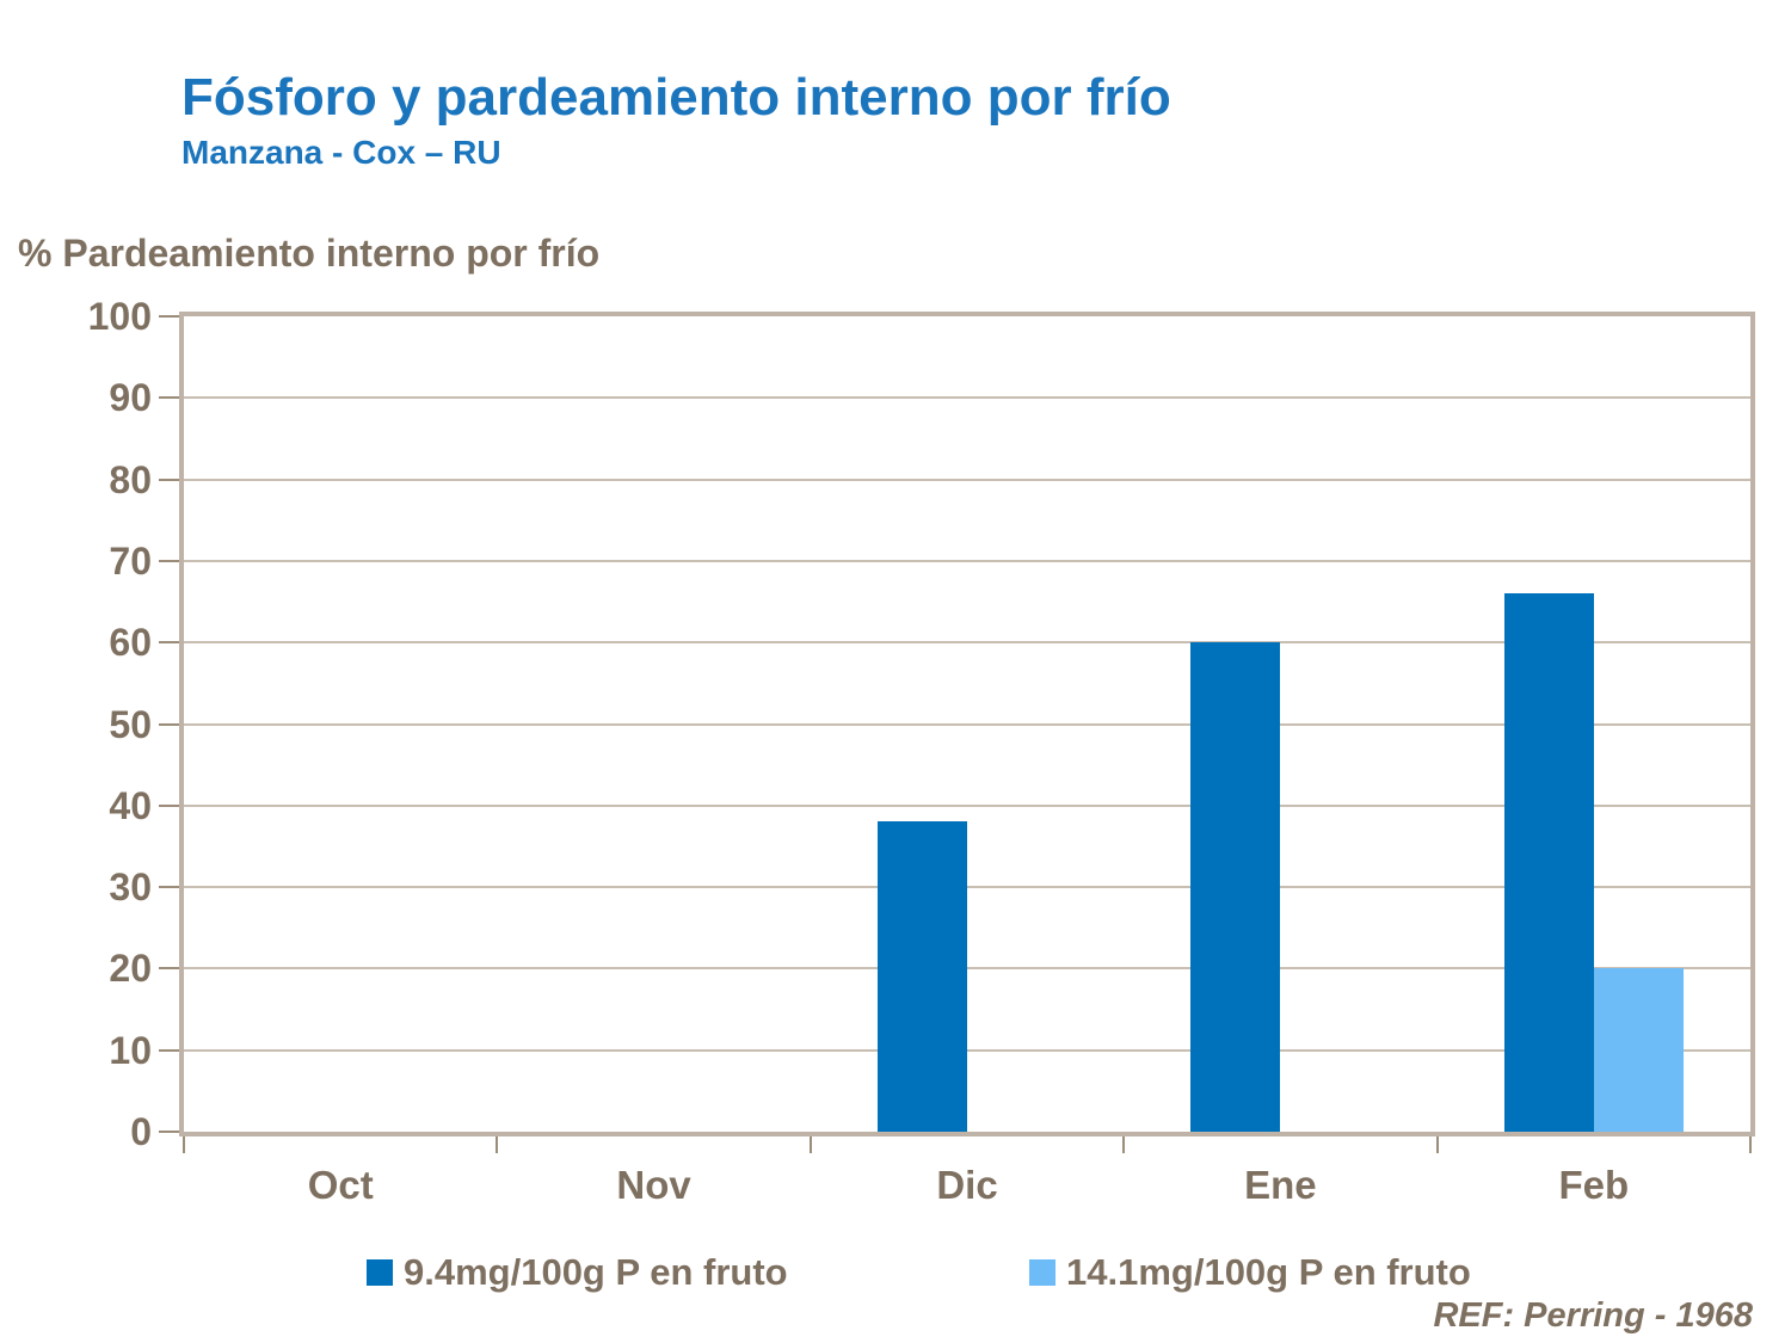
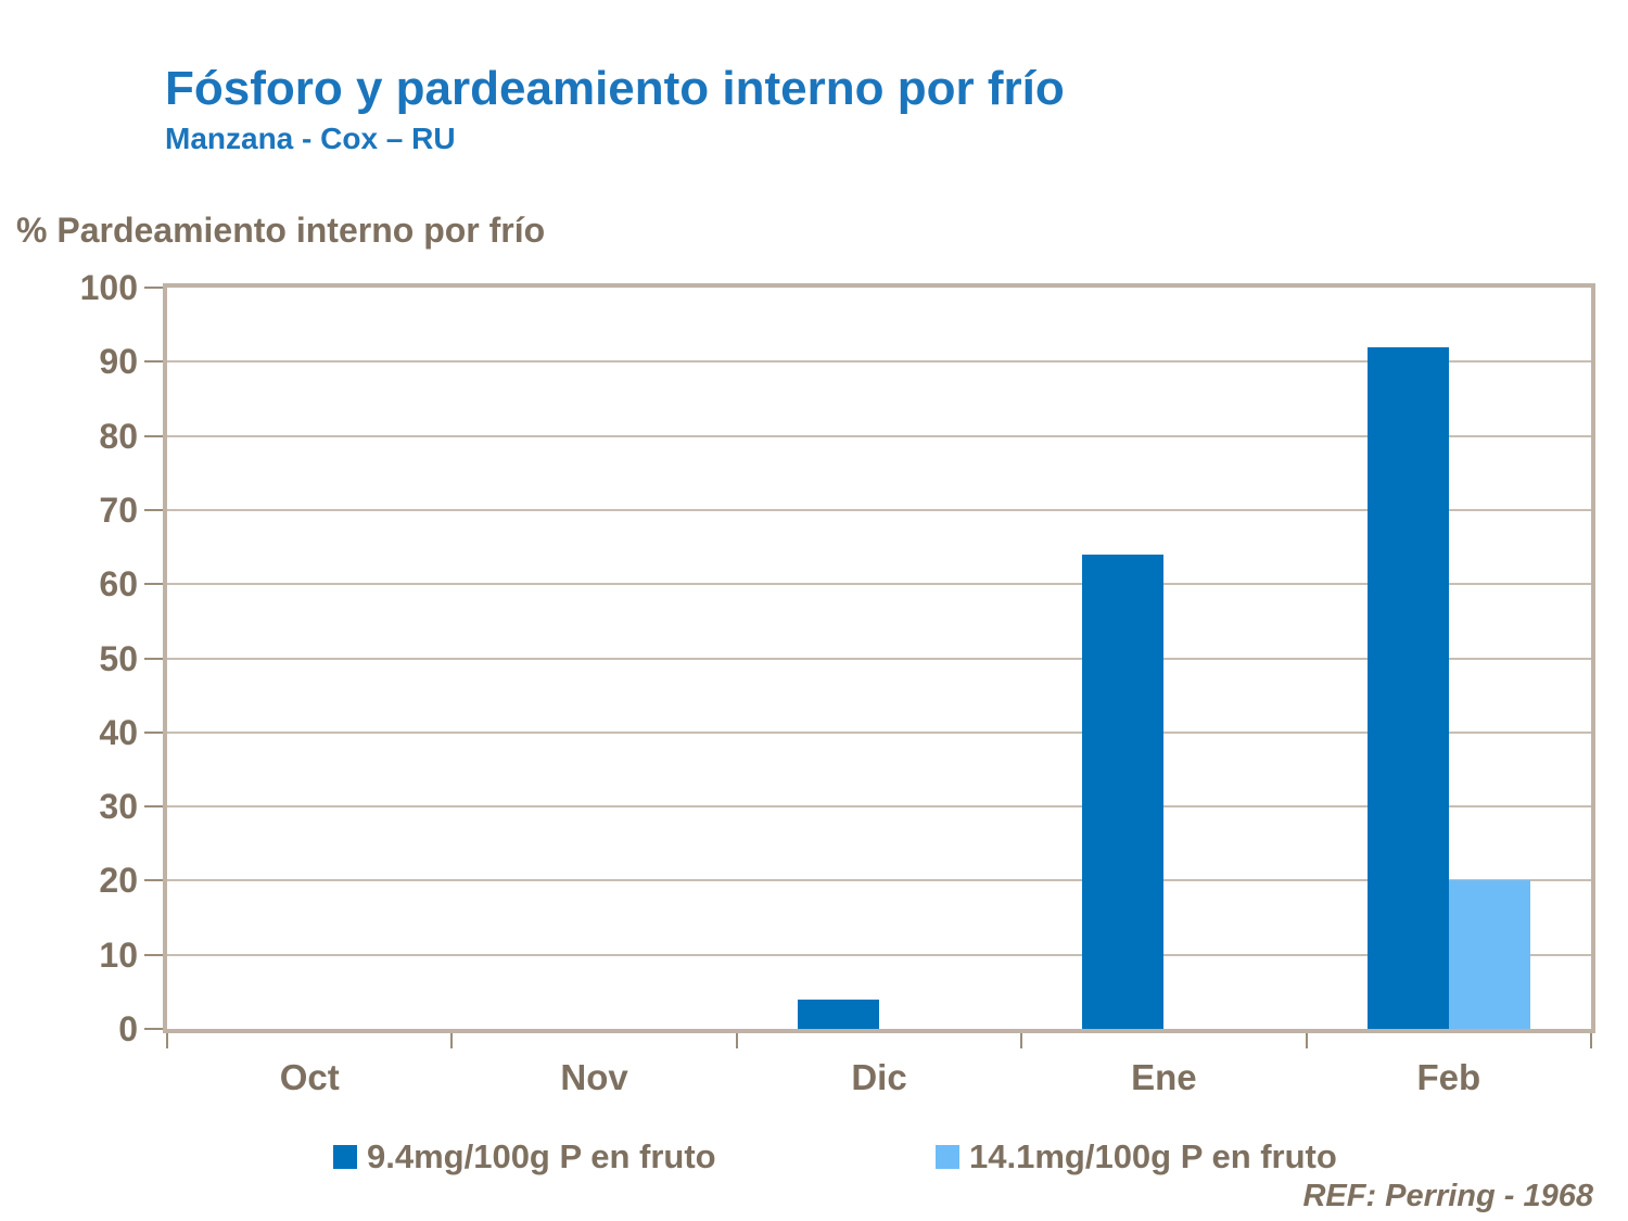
9.4mg/100g P en fruto/Dic: 38 -> 4
9.4mg/100g P en fruto/Ene: 60 -> 64
9.4mg/100g P en fruto/Feb: 66 -> 92
